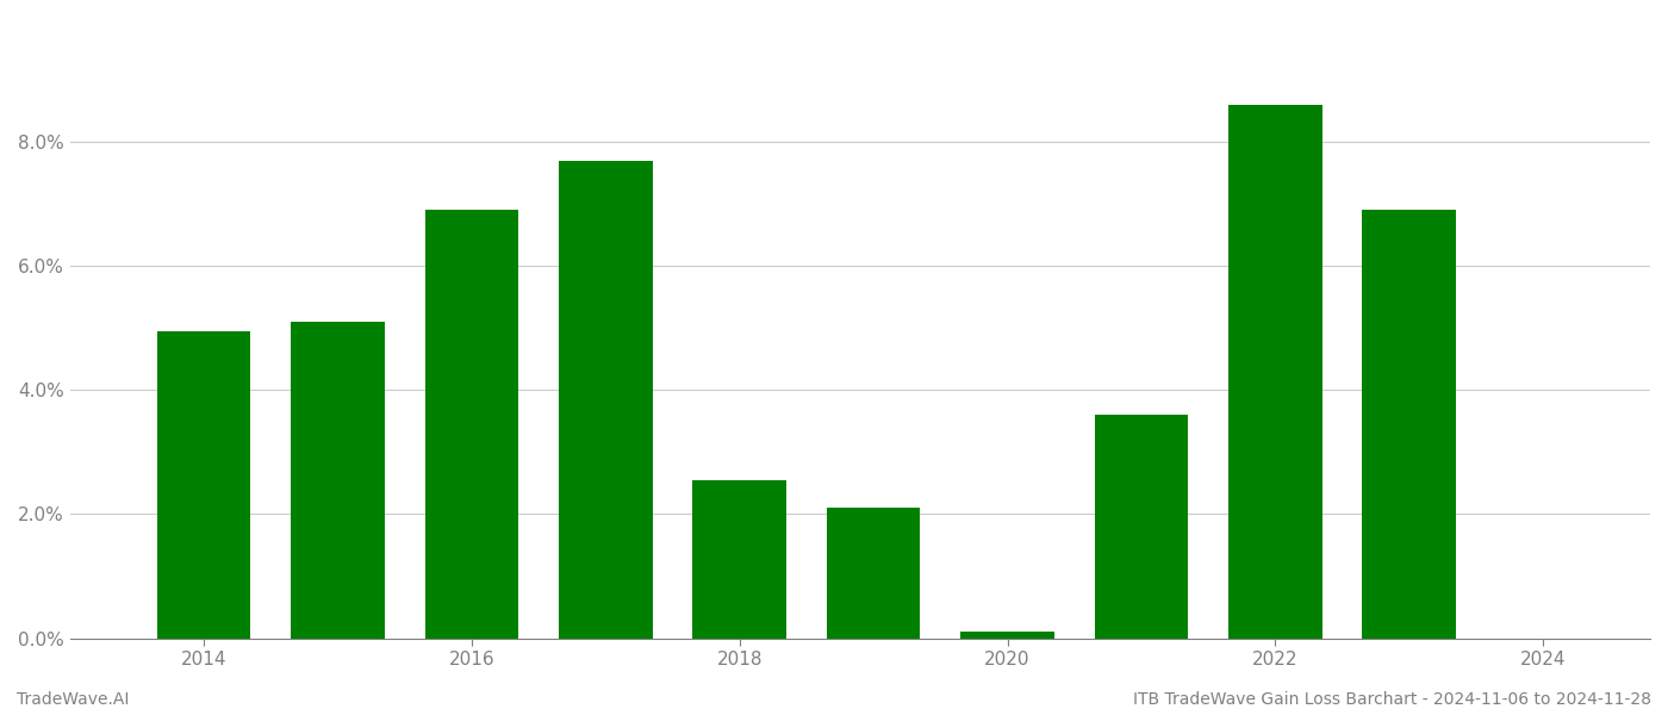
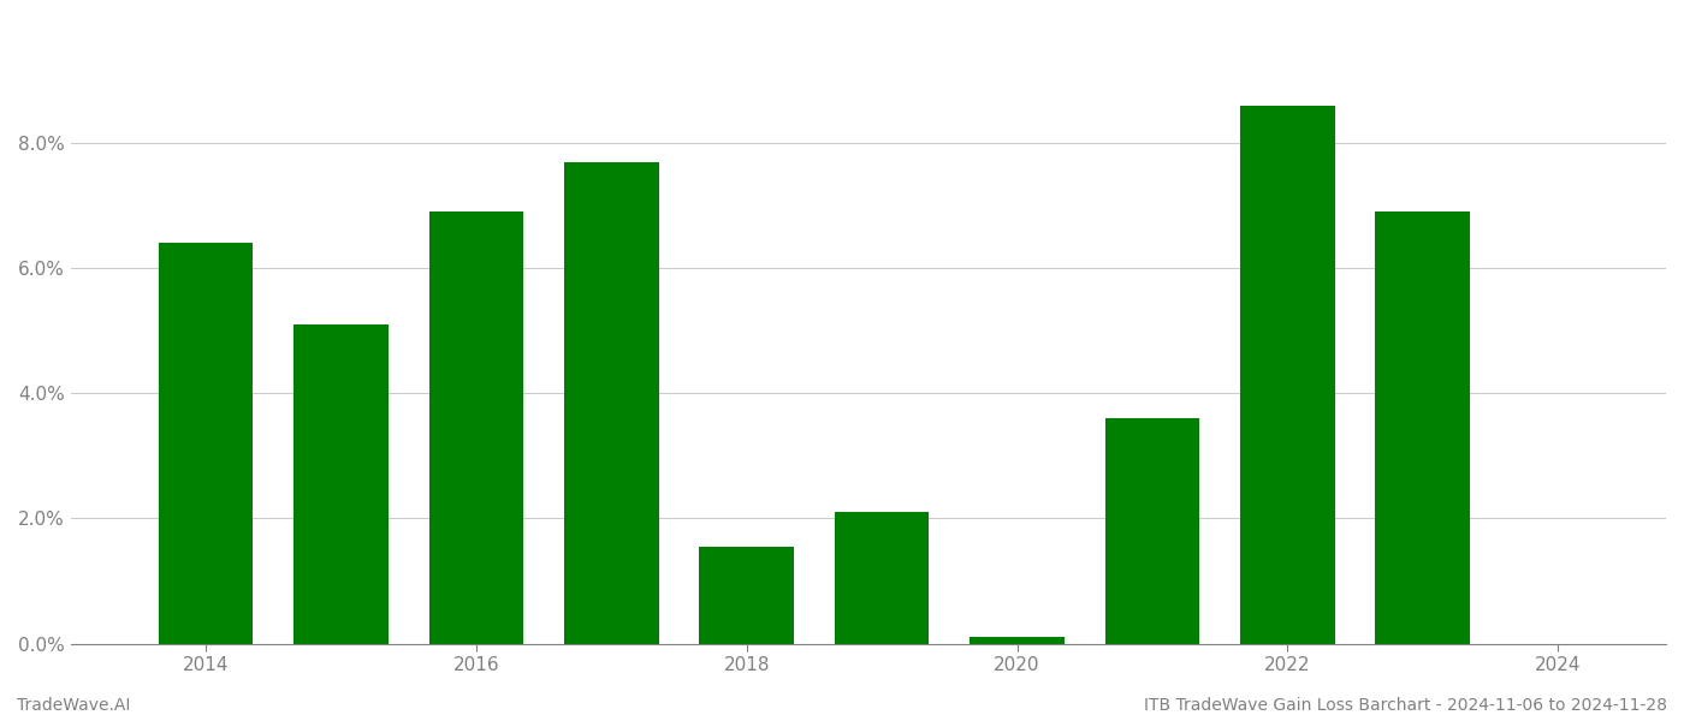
2014: 4.94% -> 6.40%
2018: 2.54% -> 1.55%
